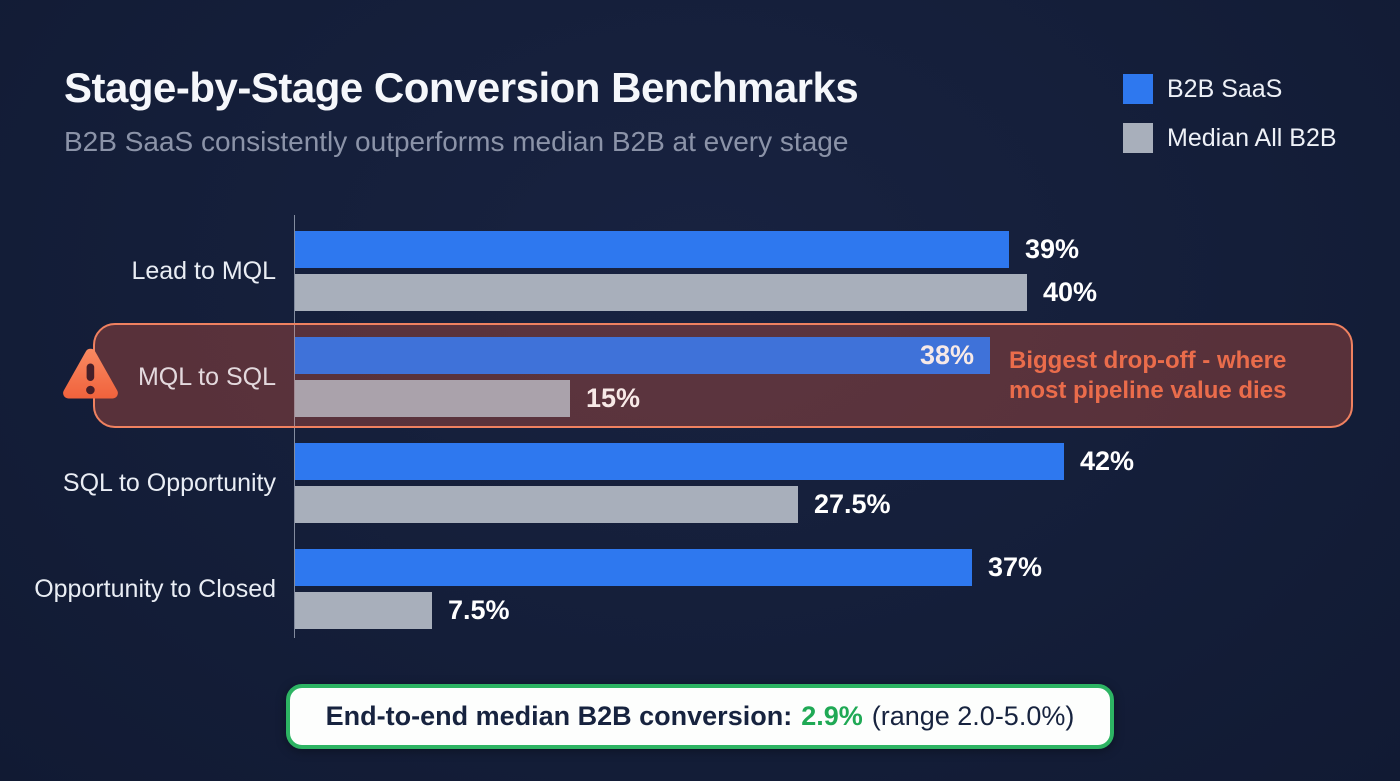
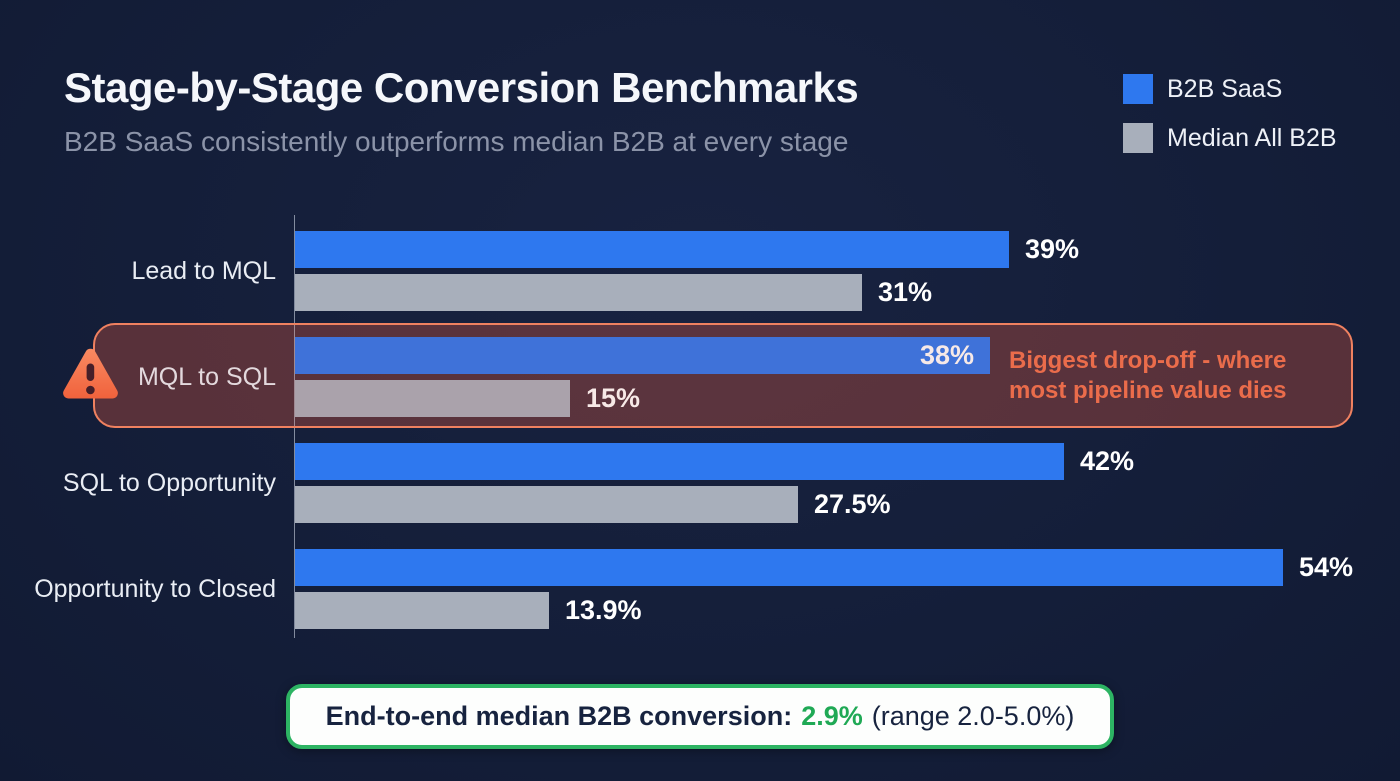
Median All B2B/Lead to MQL: 40% -> 31%
B2B SaaS/Opportunity to Closed: 37% -> 54%
Median All B2B/Opportunity to Closed: 7.5% -> 13.9%
